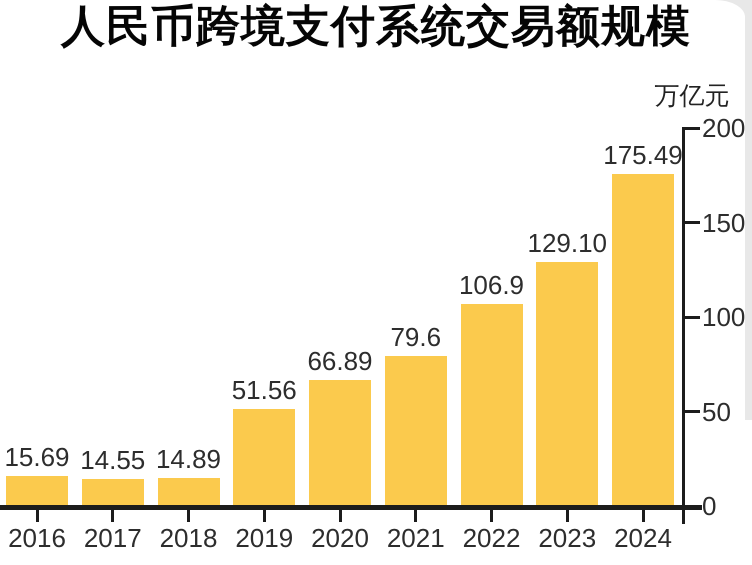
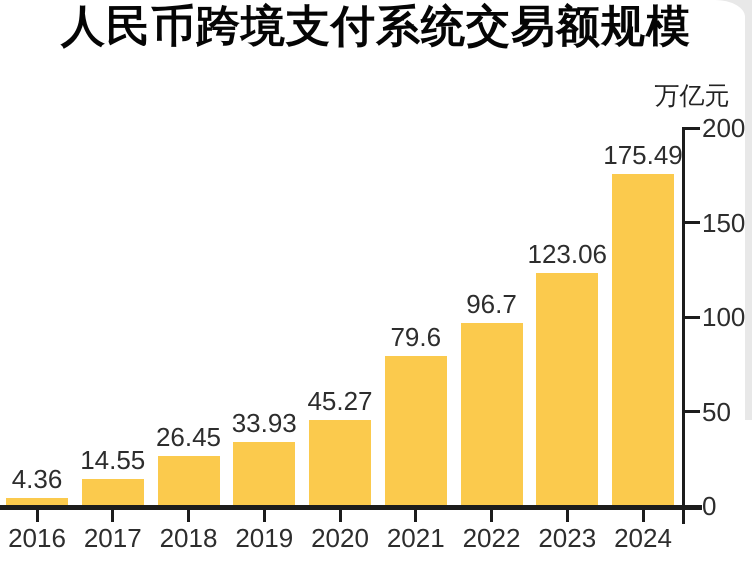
2016: 15.69 -> 4.36
2018: 14.89 -> 26.45
2019: 51.56 -> 33.93
2020: 66.89 -> 45.27
2022: 106.9 -> 96.7
2023: 129.10 -> 123.06
